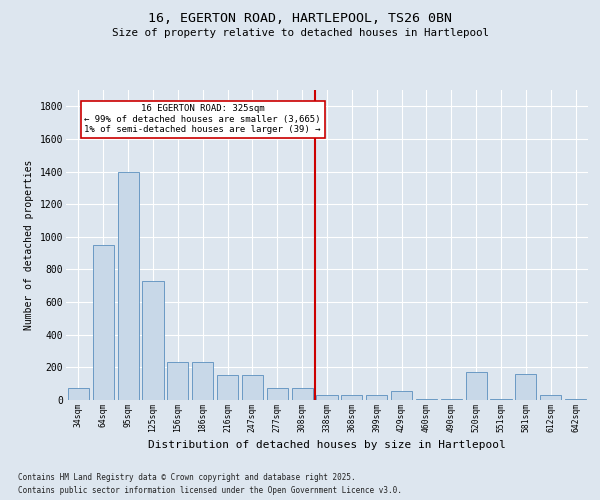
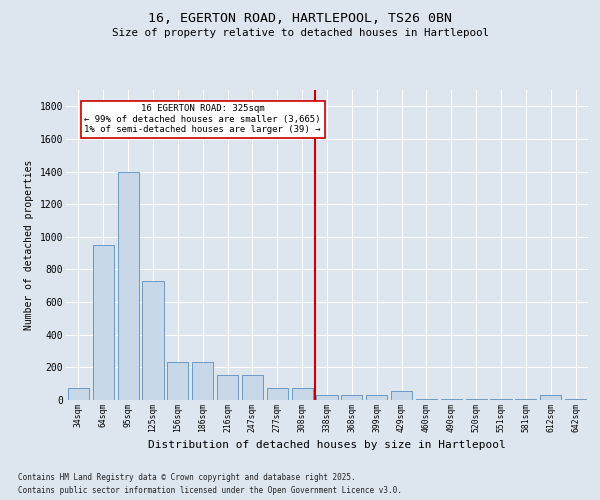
520sqm: 170 -> 0
581sqm: 160 -> 0
